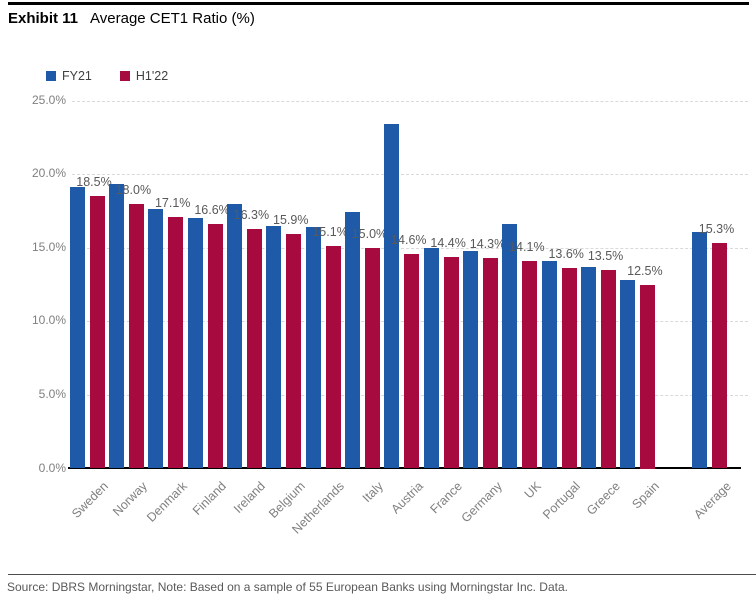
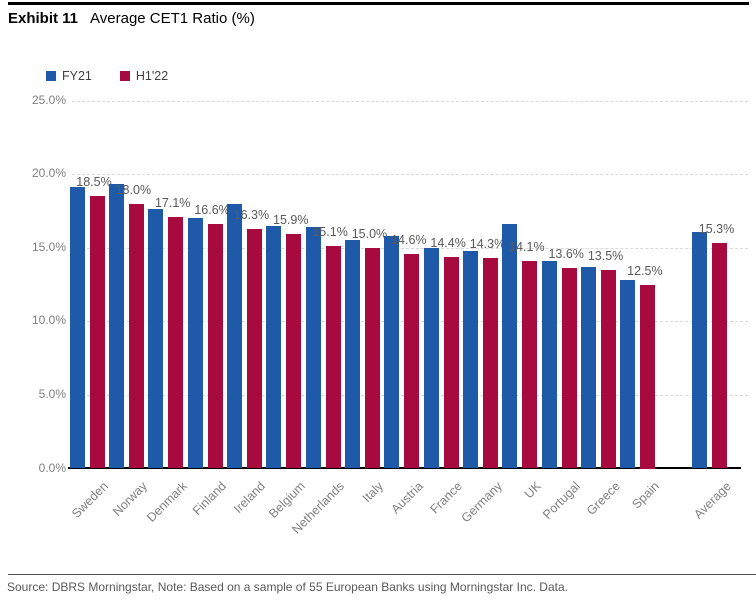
FY21/Italy: 17.4% -> 15.5%
FY21/Austria: 23.4% -> 15.8%
